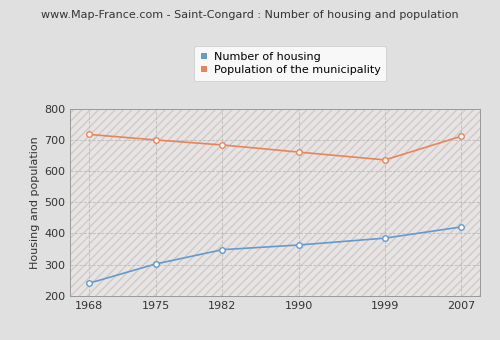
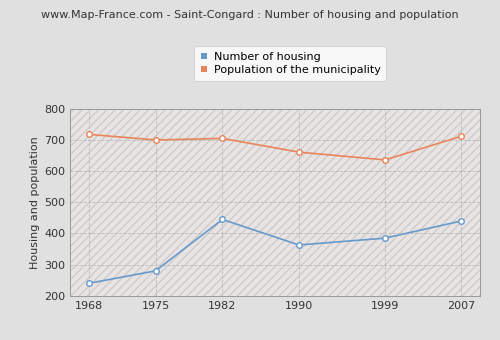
Number of housing/1975: 302 -> 280
Number of housing/1982: 348 -> 445
Population of the municipality/1982: 684 -> 705
Number of housing/2007: 421 -> 440
